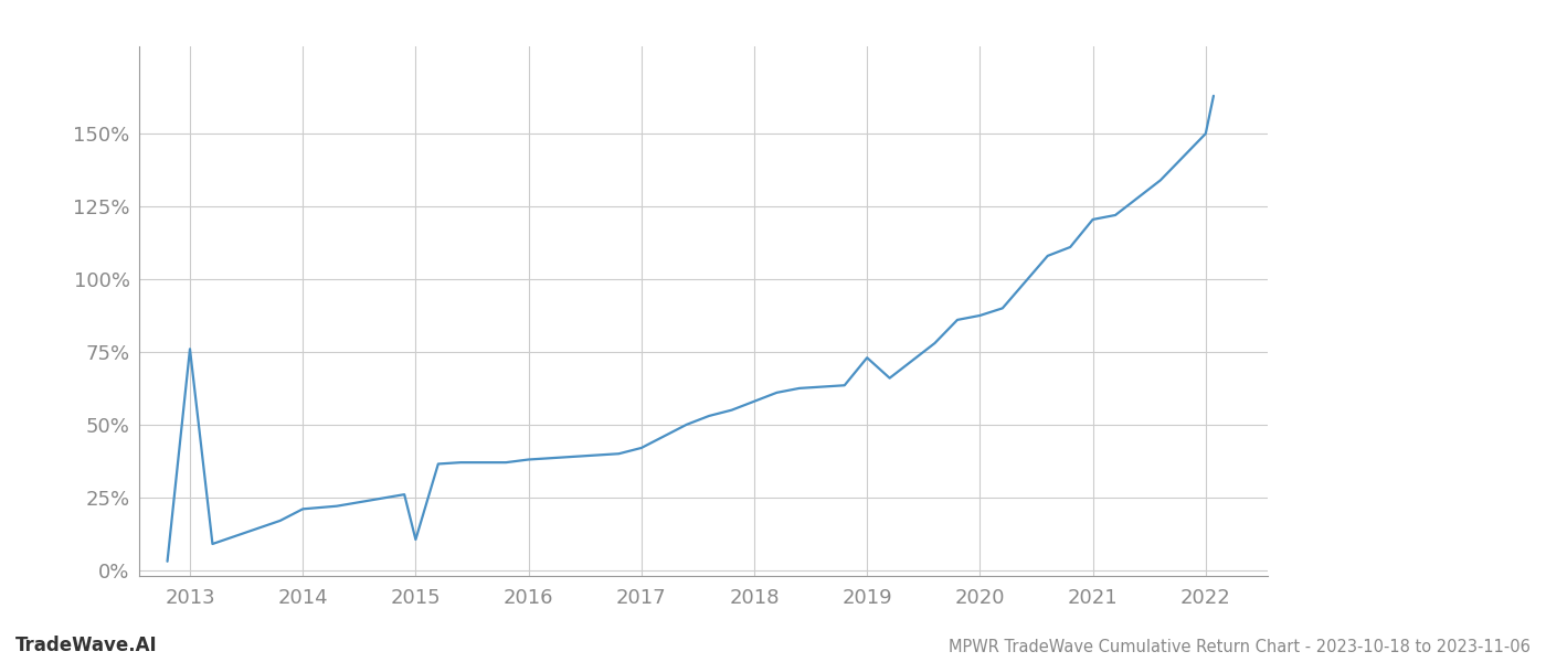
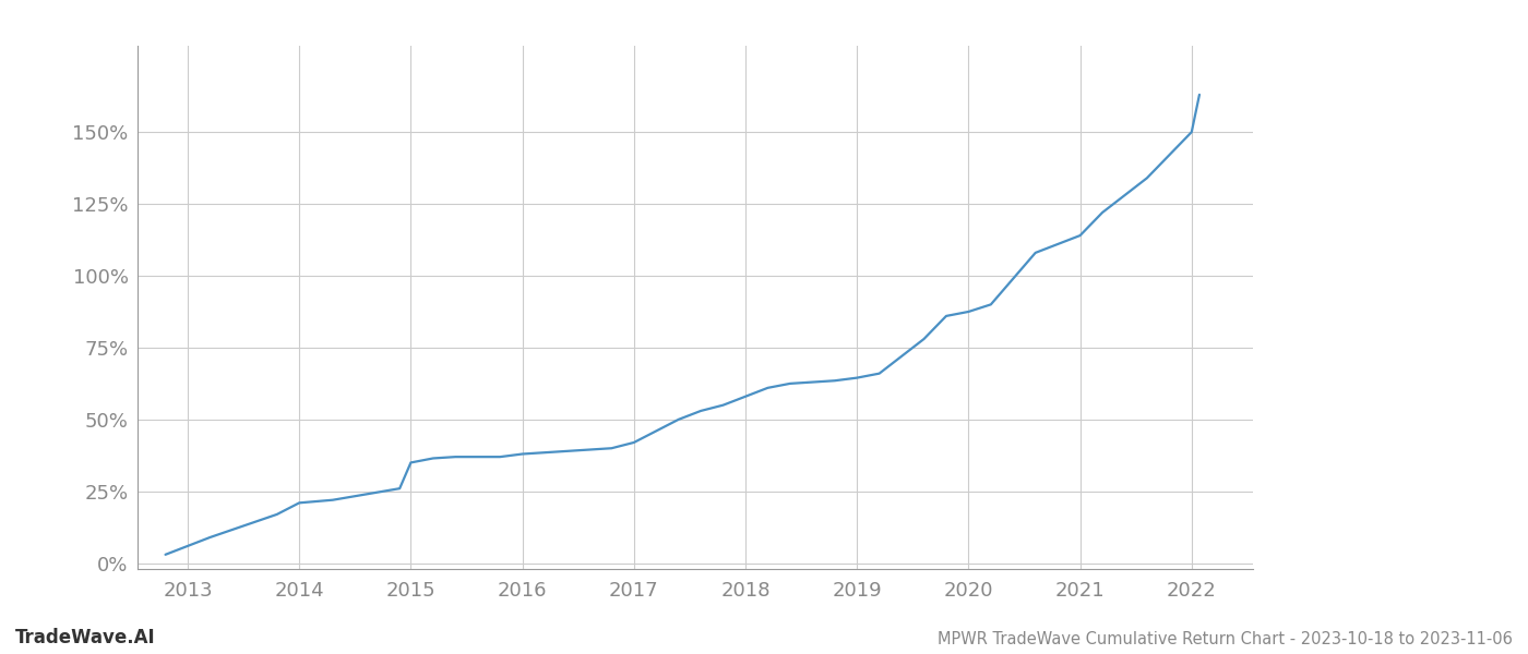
2013: 76.0% -> 6.0%
2015: 10.5% -> 35.0%
2019: 73.0% -> 64.5%
2021: 120.5% -> 114.0%
